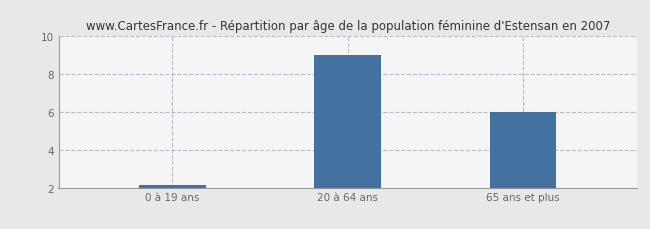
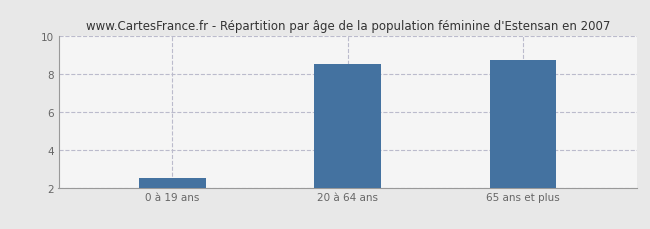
0 à 19 ans: 2.1 -> 2.5
20 à 64 ans: 9.0 -> 8.5
65 ans et plus: 6.0 -> 8.7
